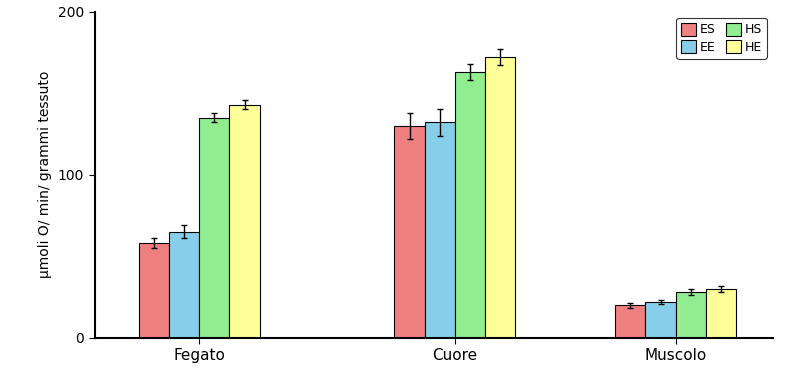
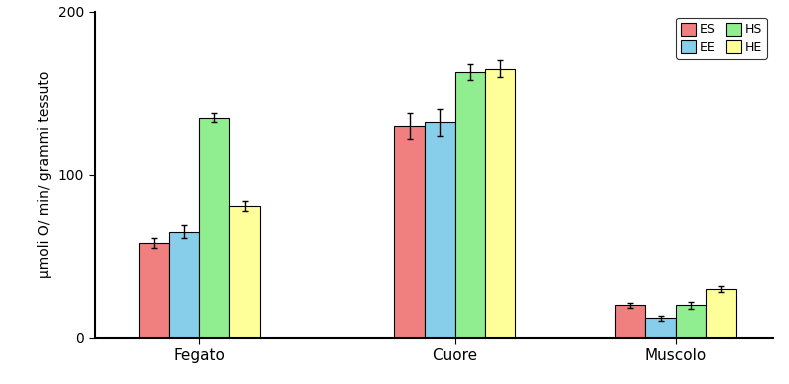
HE/Fegato: 143 -> 81
HE/Cuore: 172 -> 165
EE/Muscolo: 22 -> 12
HS/Muscolo: 28 -> 20
